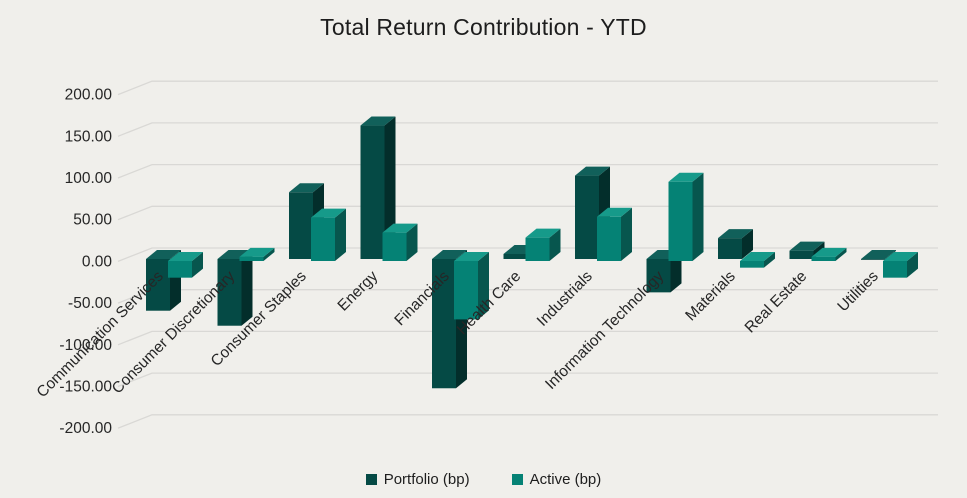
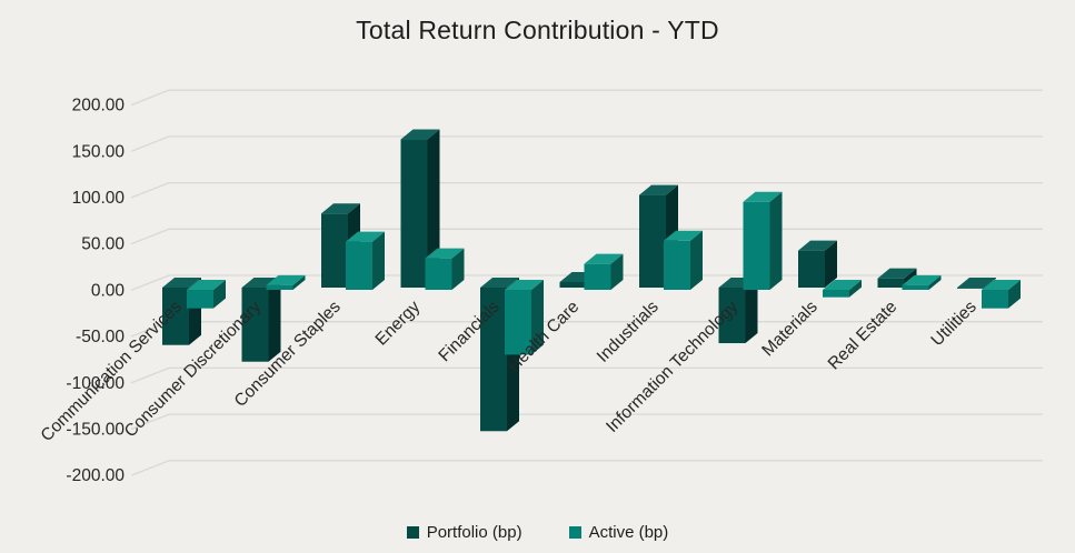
Portfolio (bp)/Information Technology: -40 -> -60
Portfolio (bp)/Materials: 20 -> 40
